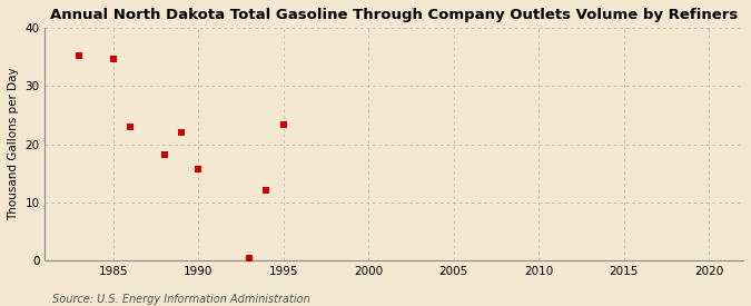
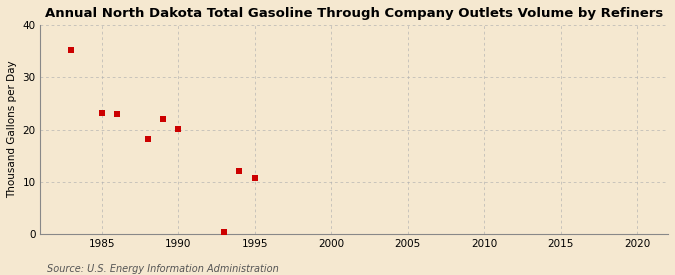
1985: 34.6 -> 23.1
1990: 15.8 -> 20.2
1995: 23.4 -> 10.8
